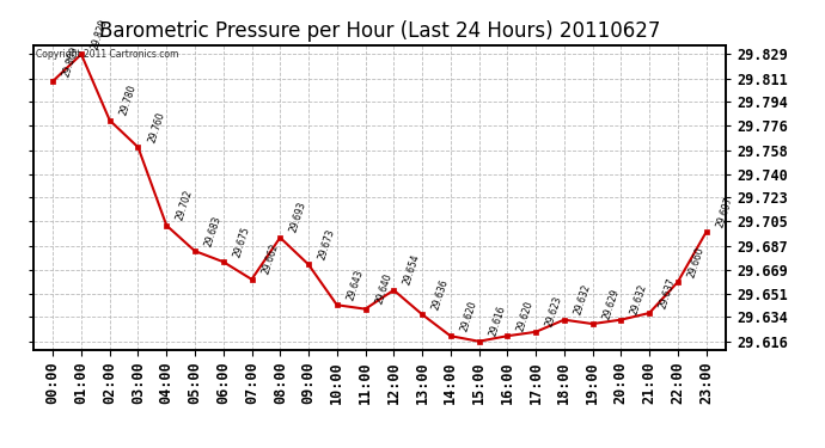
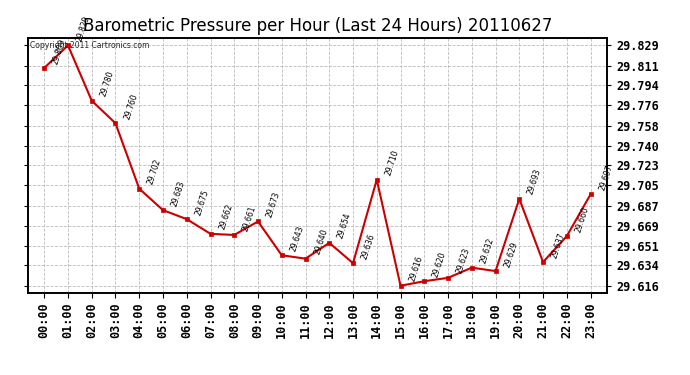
08:00: 29.693 -> 29.661
14:00: 29.620 -> 29.710
20:00: 29.632 -> 29.693
